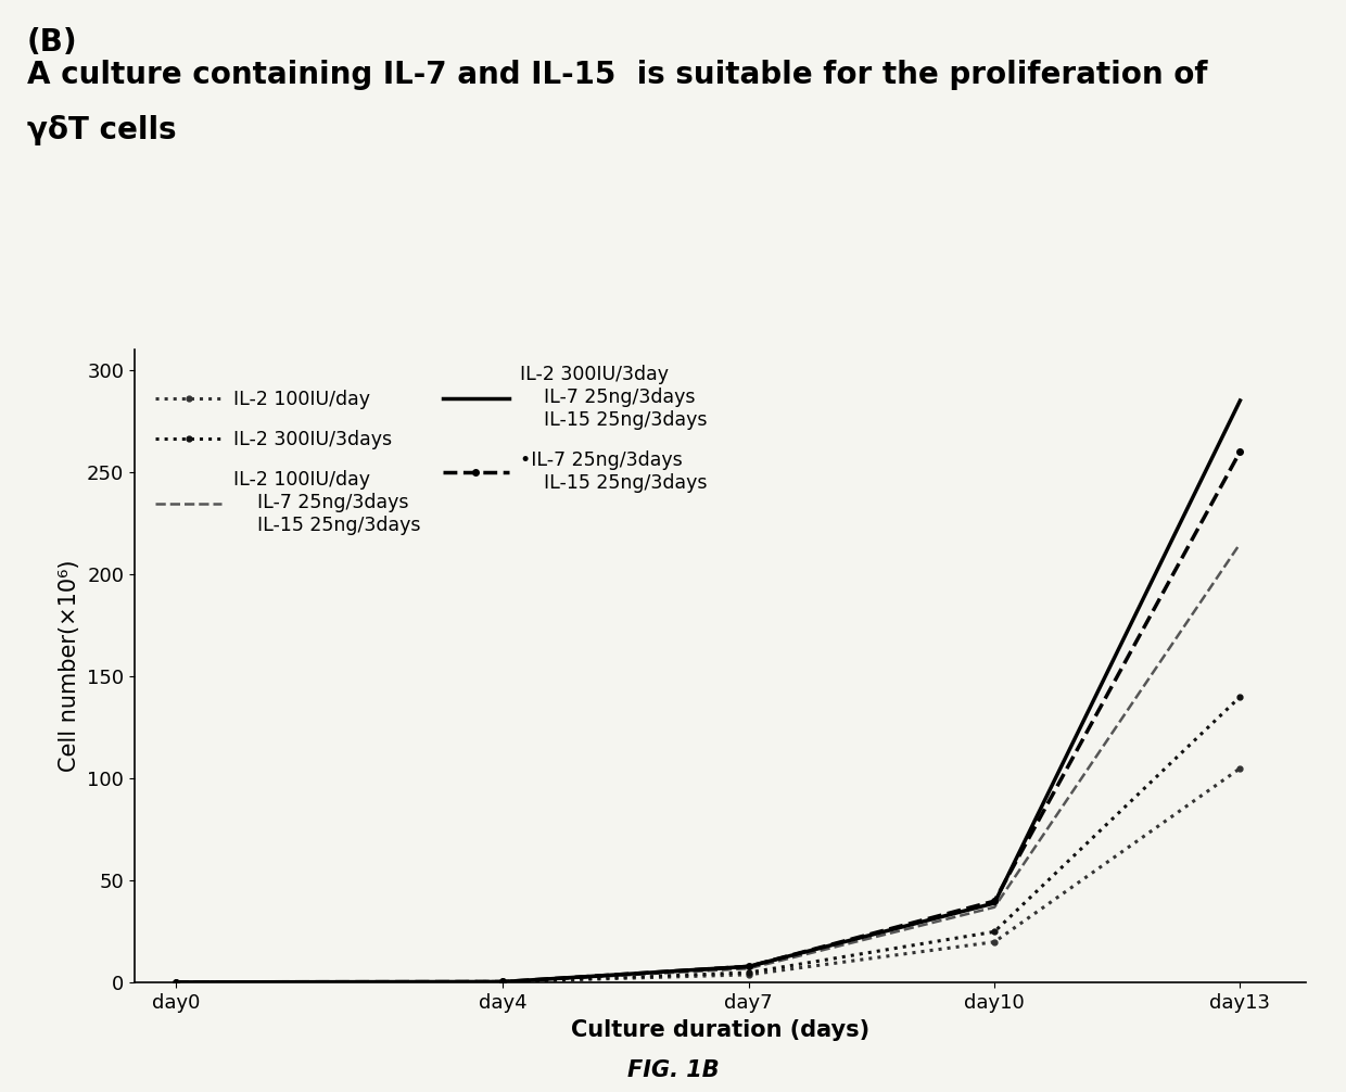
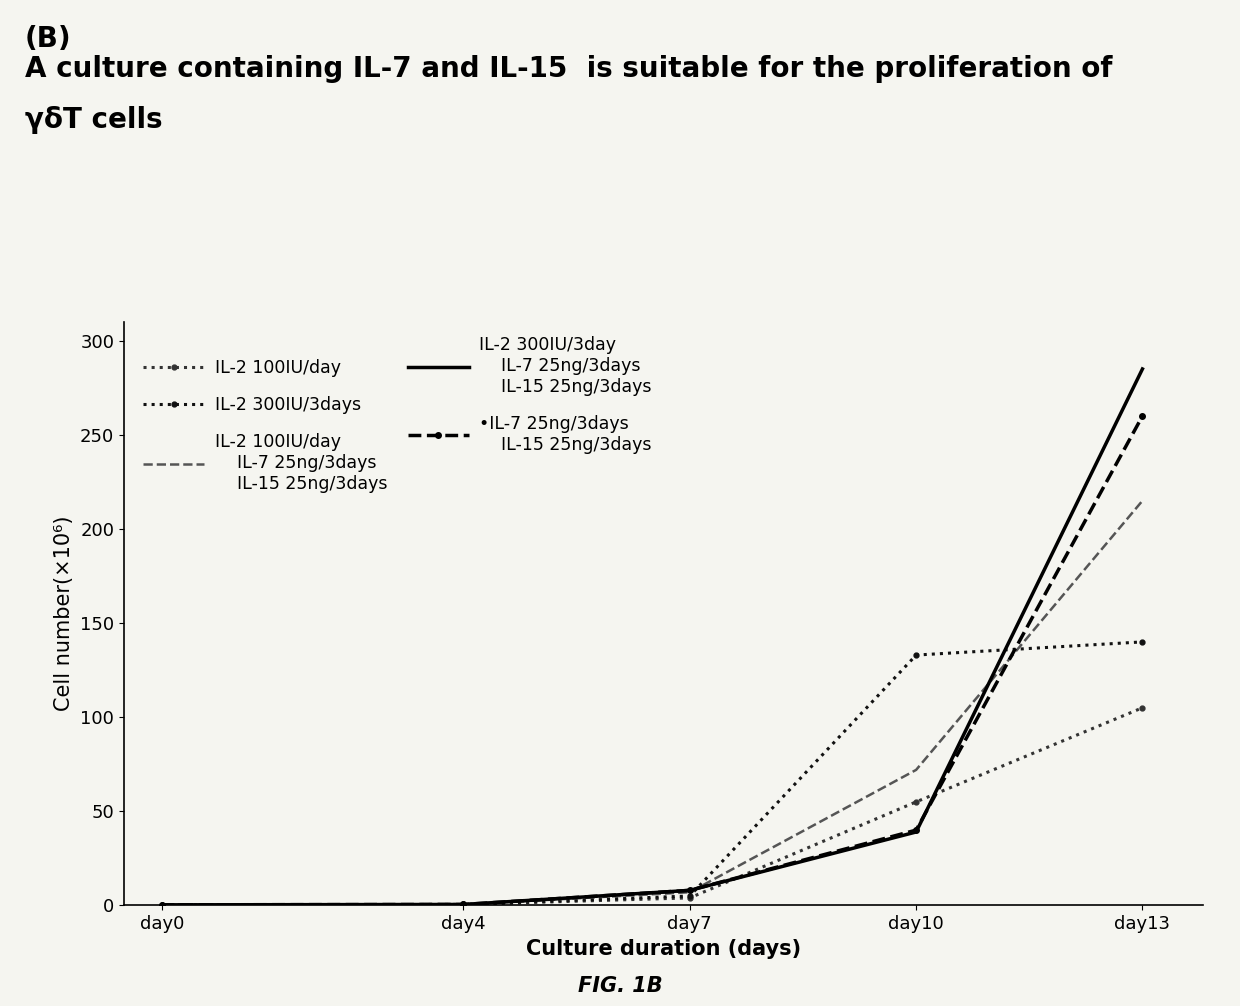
IL-2 100IU/day/day10: 20 -> 55
IL-2 300IU/3days/day10: 25 -> 133
IL-2 100IU/day IL-7 25ng/3days IL-15 25ng/3days/day10: 37 -> 72
